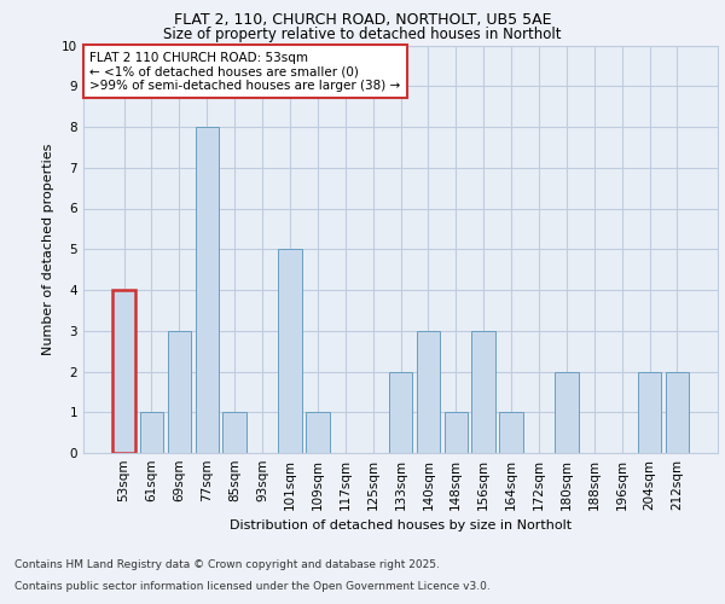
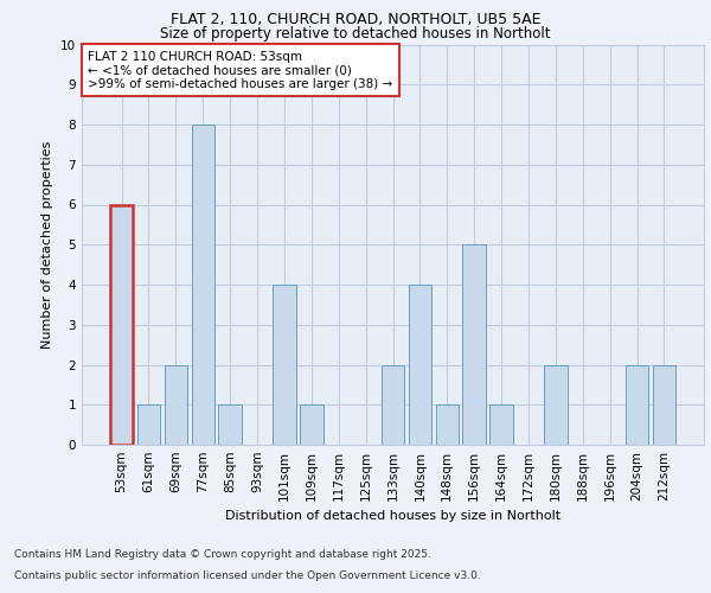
53sqm: 4 -> 6
69sqm: 3 -> 2
101sqm: 5 -> 4
140sqm: 3 -> 4
156sqm: 3 -> 5
